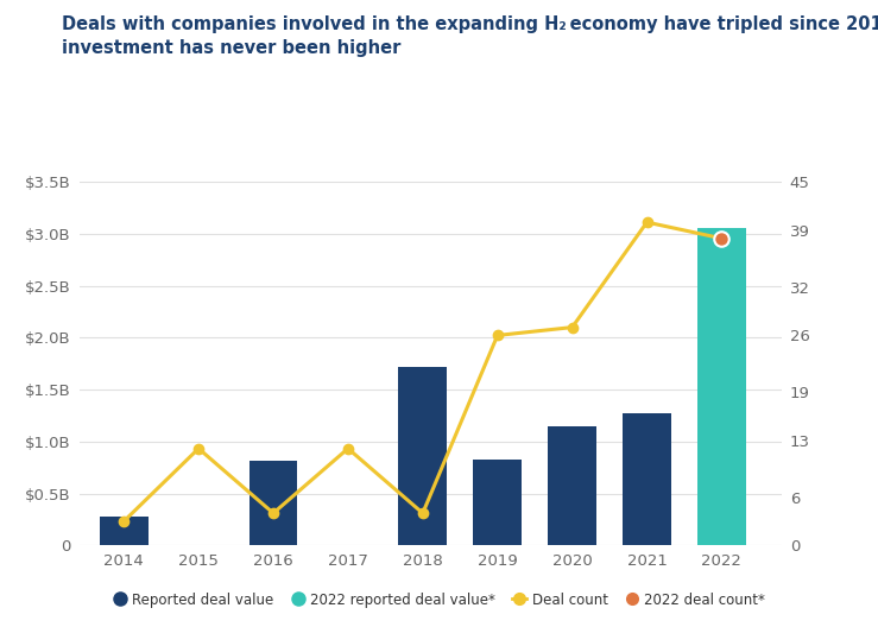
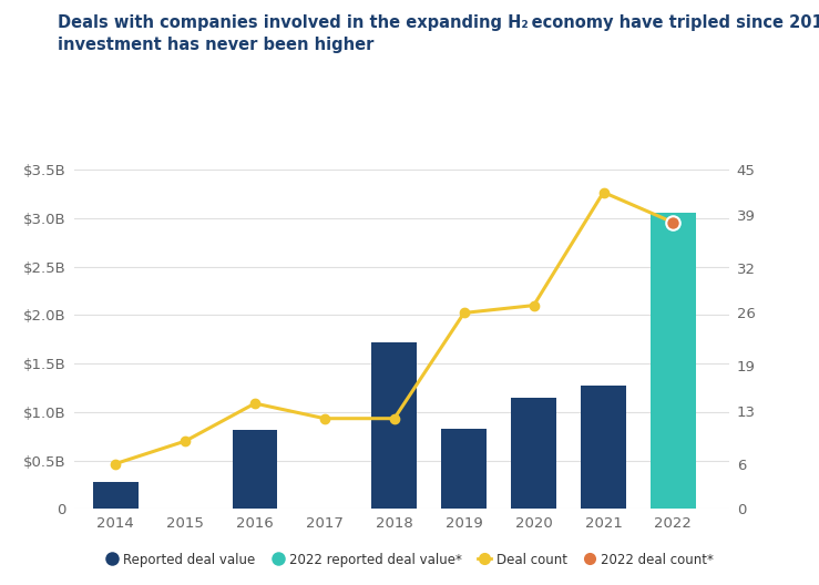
Deal count/2014: 3 -> 6
Deal count/2015: 12 -> 9
Deal count/2016: 4 -> 14
Deal count/2018: 4 -> 12
Deal count/2021: 40 -> 42
